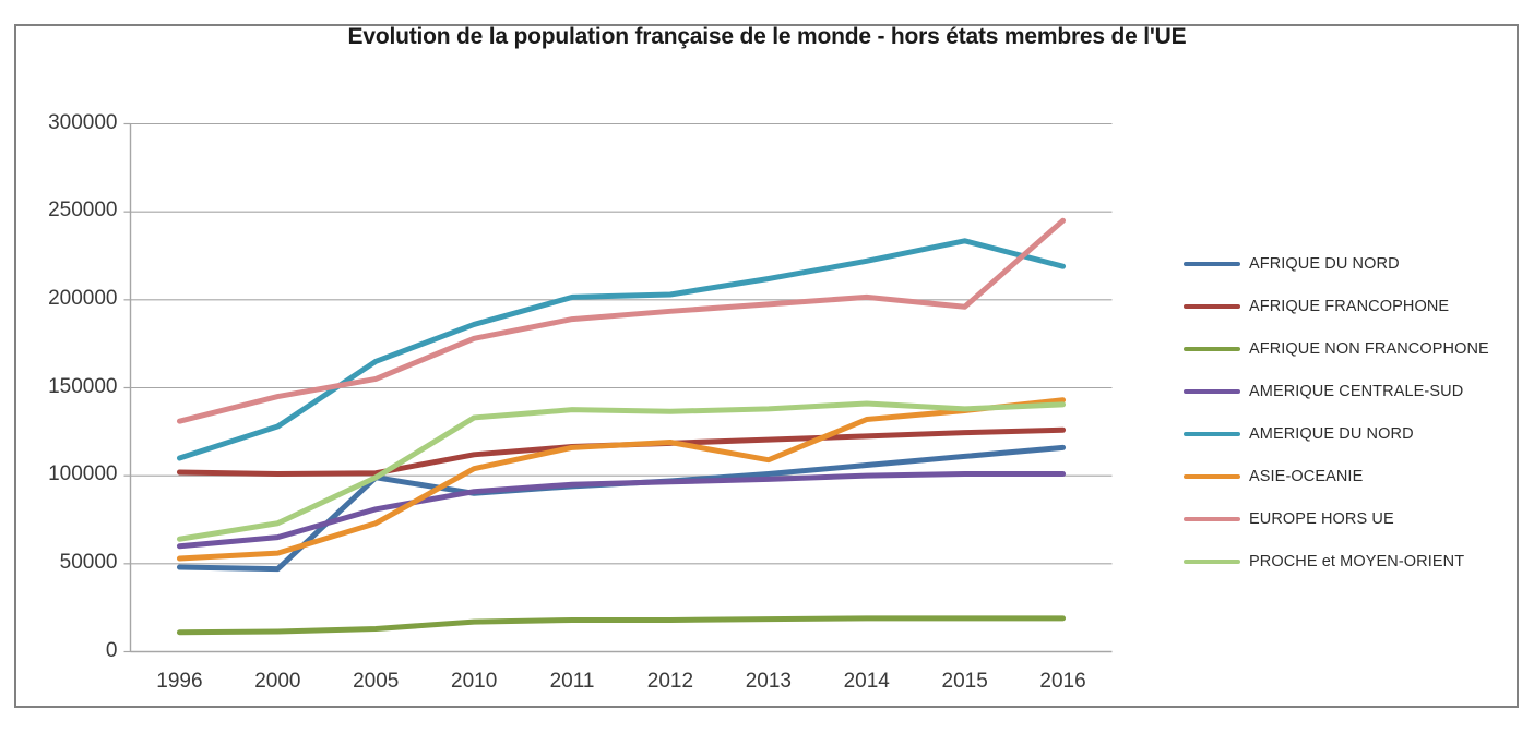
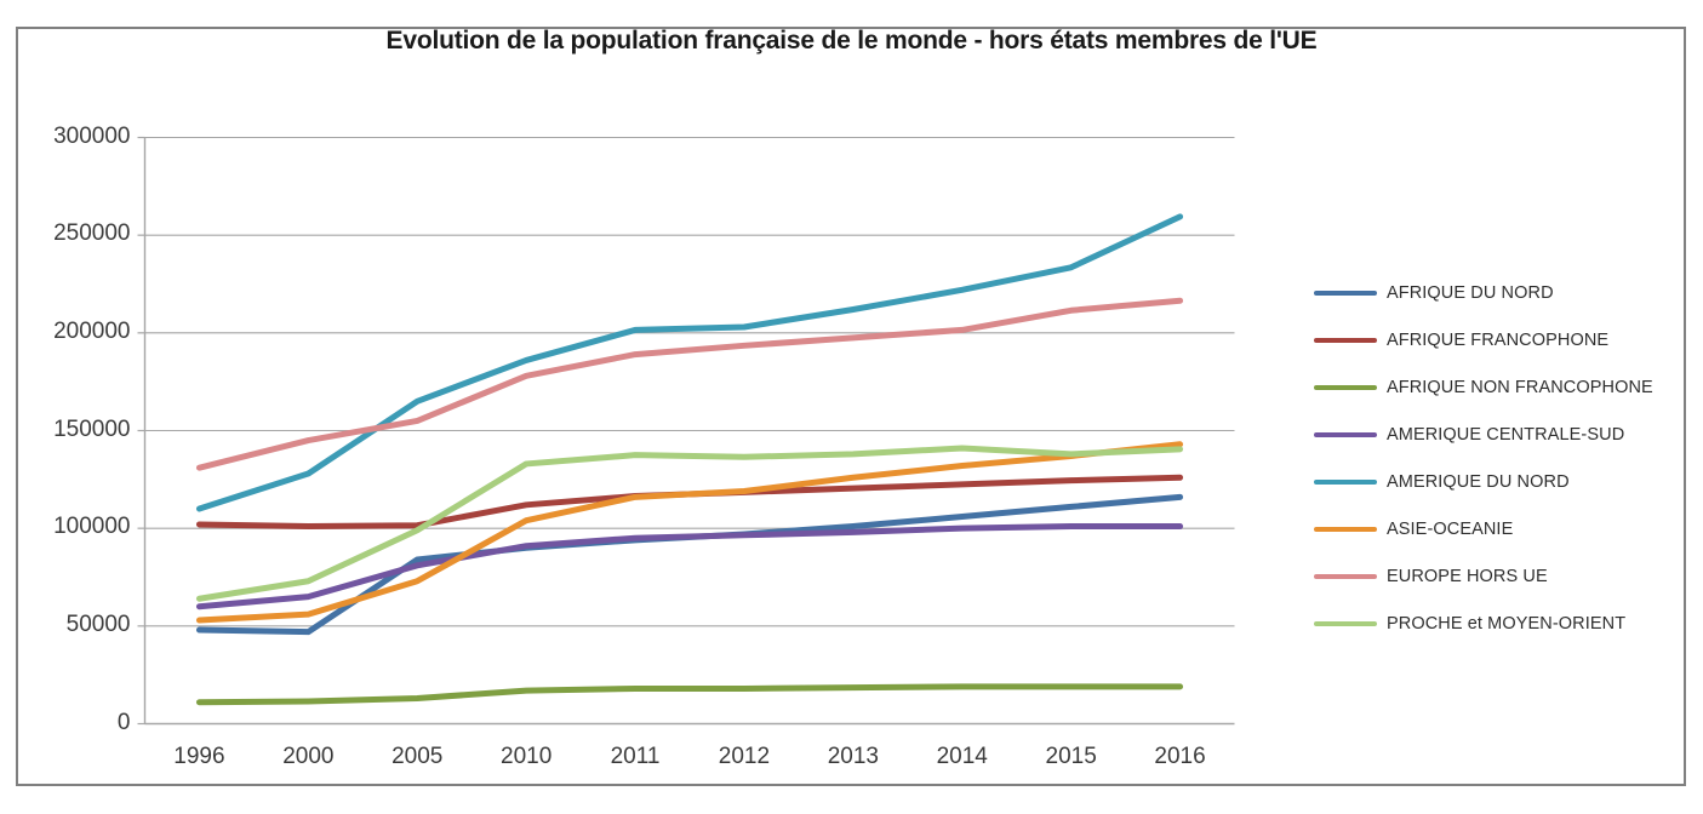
AFRIQUE DU NORD/2005: 99000 -> 84000
ASIE-OCEANIE/2013: 109000 -> 126000
EUROPE HORS UE/2015: 196000 -> 212000
AMERIQUE DU NORD/2016: 219000 -> 260000
EUROPE HORS UE/2016: 245000 -> 216000
